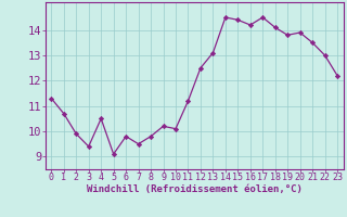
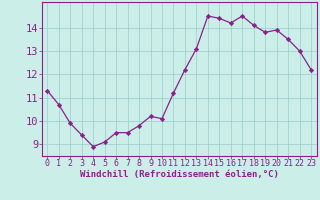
4: 10.5 -> 8.9
6: 9.8 -> 9.5
12: 12.5 -> 12.2
